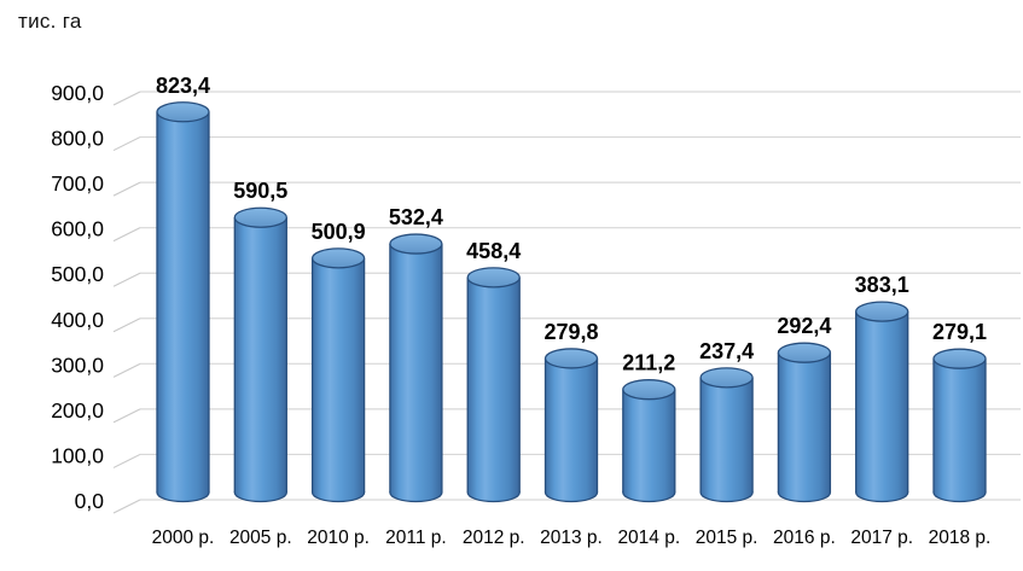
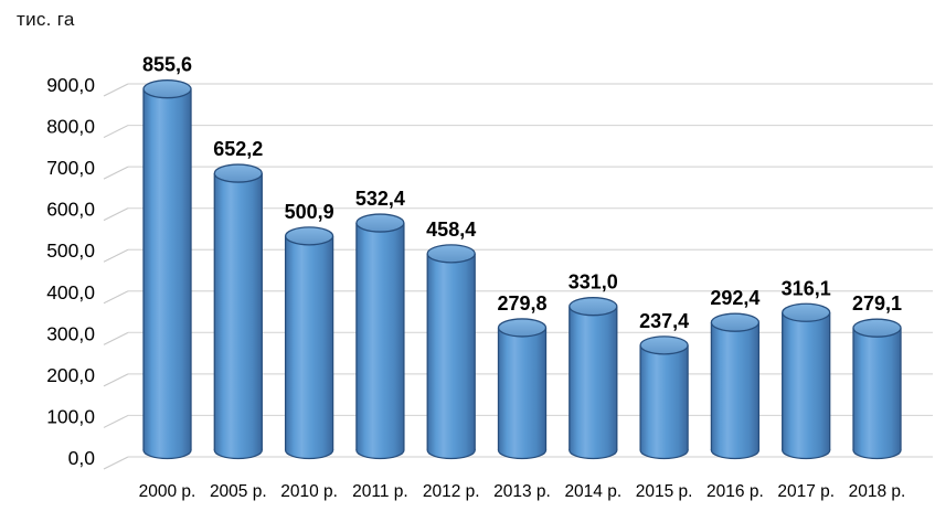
2000 р.: 823,4 -> 855,6
2005 р.: 590,5 -> 652,2
2014 р.: 211,2 -> 331,0
2017 р.: 383,1 -> 316,1
